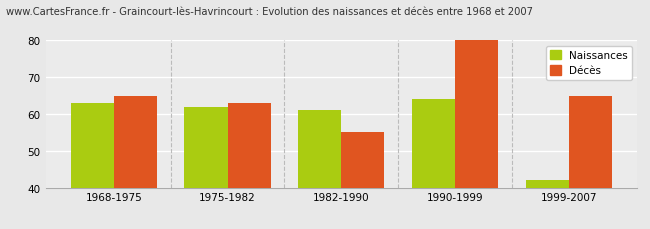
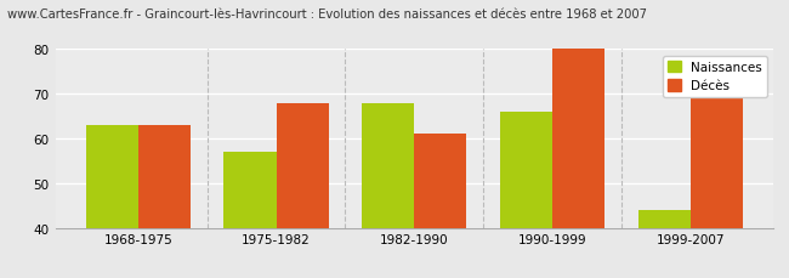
Décès/1968-1975: 65 -> 63
Naissances/1975-1982: 62 -> 57
Décès/1975-1982: 63 -> 68
Naissances/1982-1990: 61 -> 68
Décès/1982-1990: 55 -> 61
Naissances/1990-1999: 64 -> 66
Naissances/1999-2007: 42 -> 44
Décès/1999-2007: 65 -> 70
